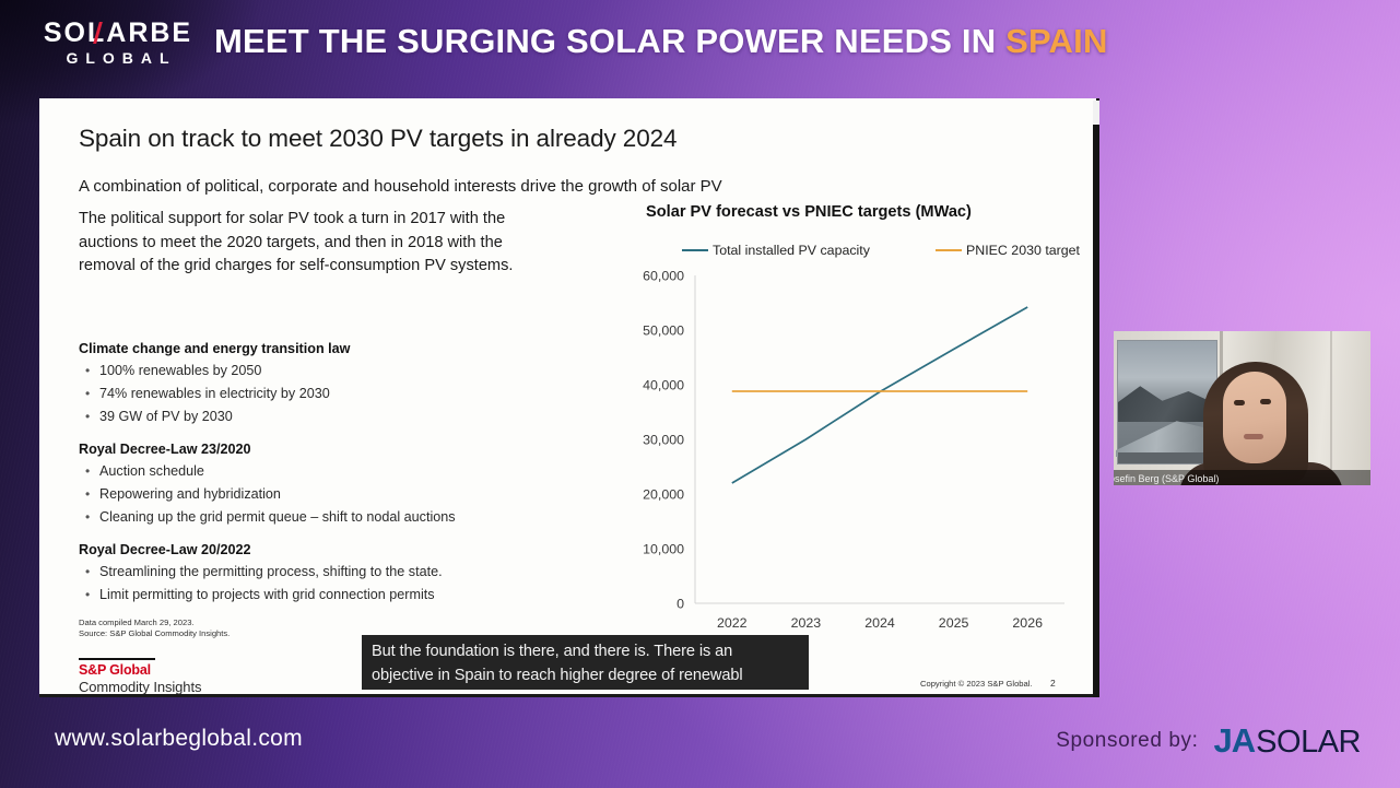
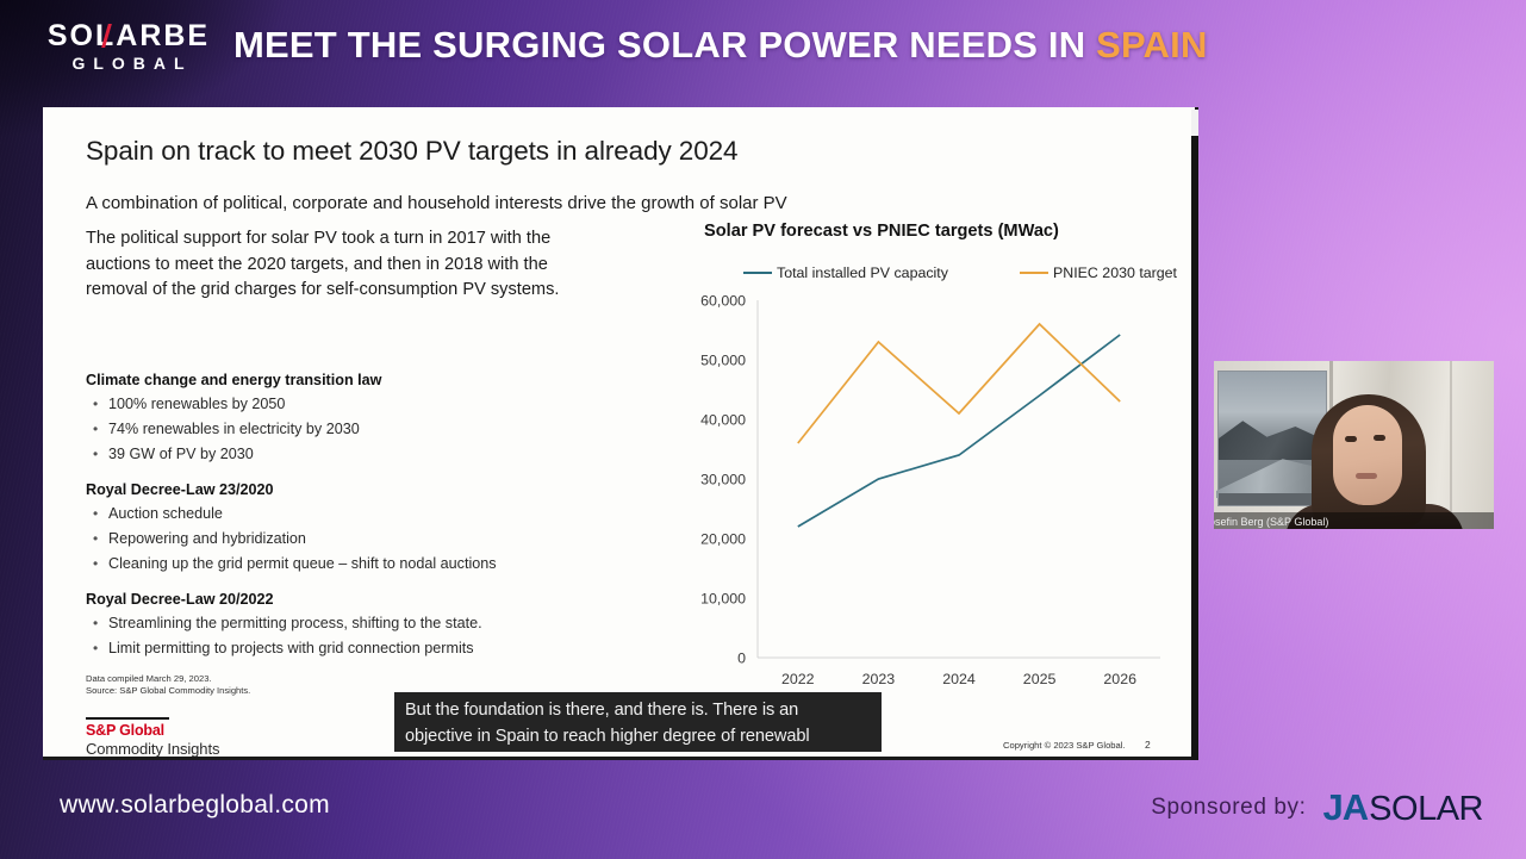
PNIEC 2030 target/2022: 39000 -> 36000
PNIEC 2030 target/2023: 39000 -> 53000
Total installed PV capacity/2024: 39000 -> 34000
PNIEC 2030 target/2024: 39000 -> 41000
Total installed PV capacity/2025: 46000 -> 44000
PNIEC 2030 target/2025: 39000 -> 56000
PNIEC 2030 target/2026: 39000 -> 43000
